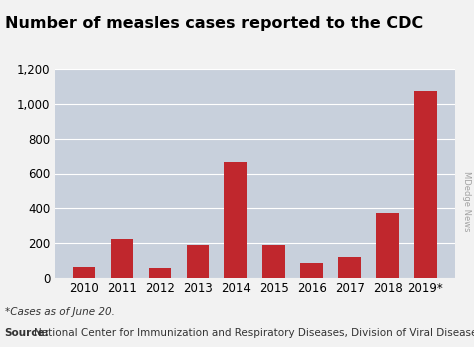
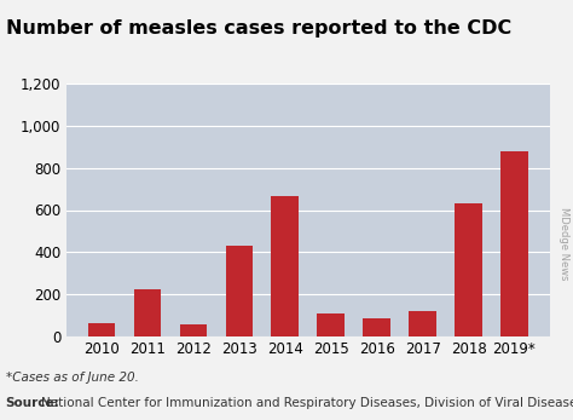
2013: 190 -> 430
2015: 190 -> 110
2018: 370 -> 630
2019*: 1,080 -> 880
